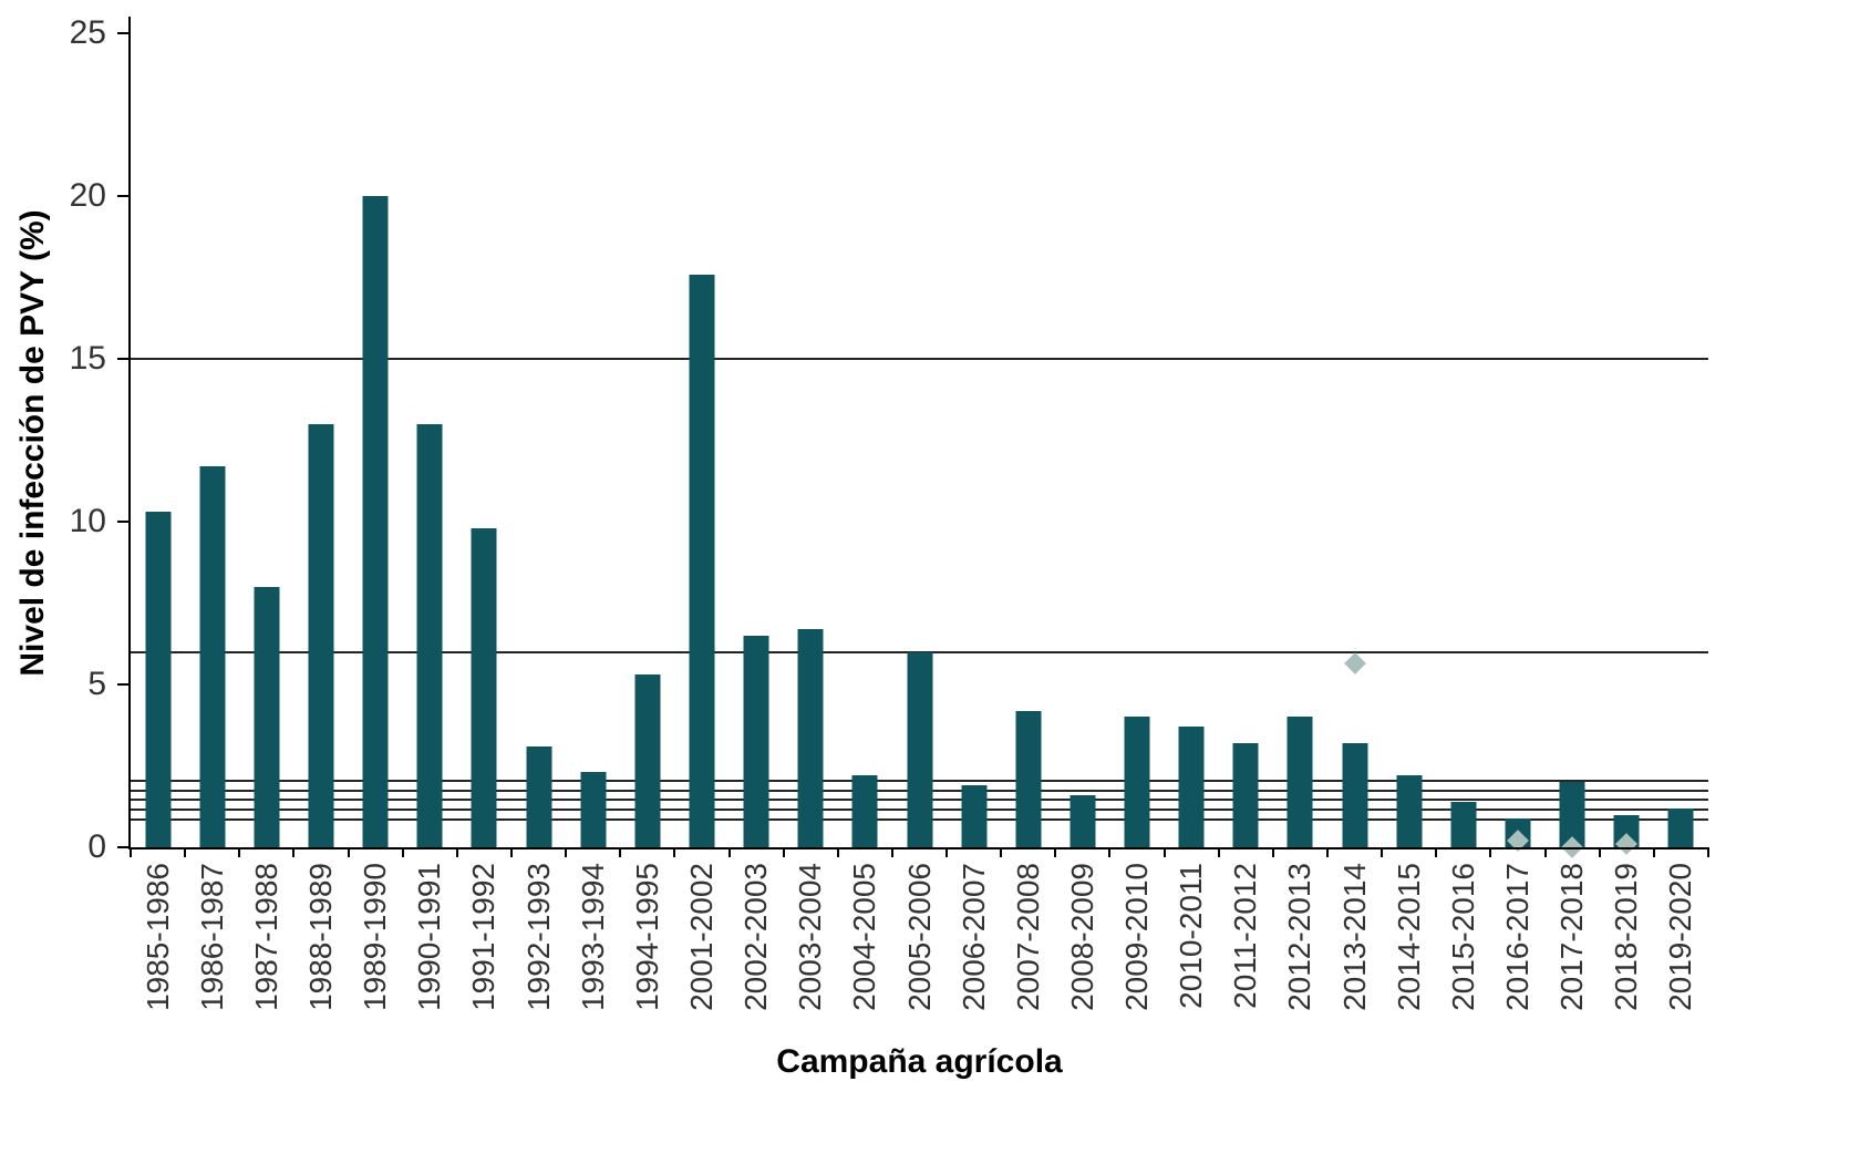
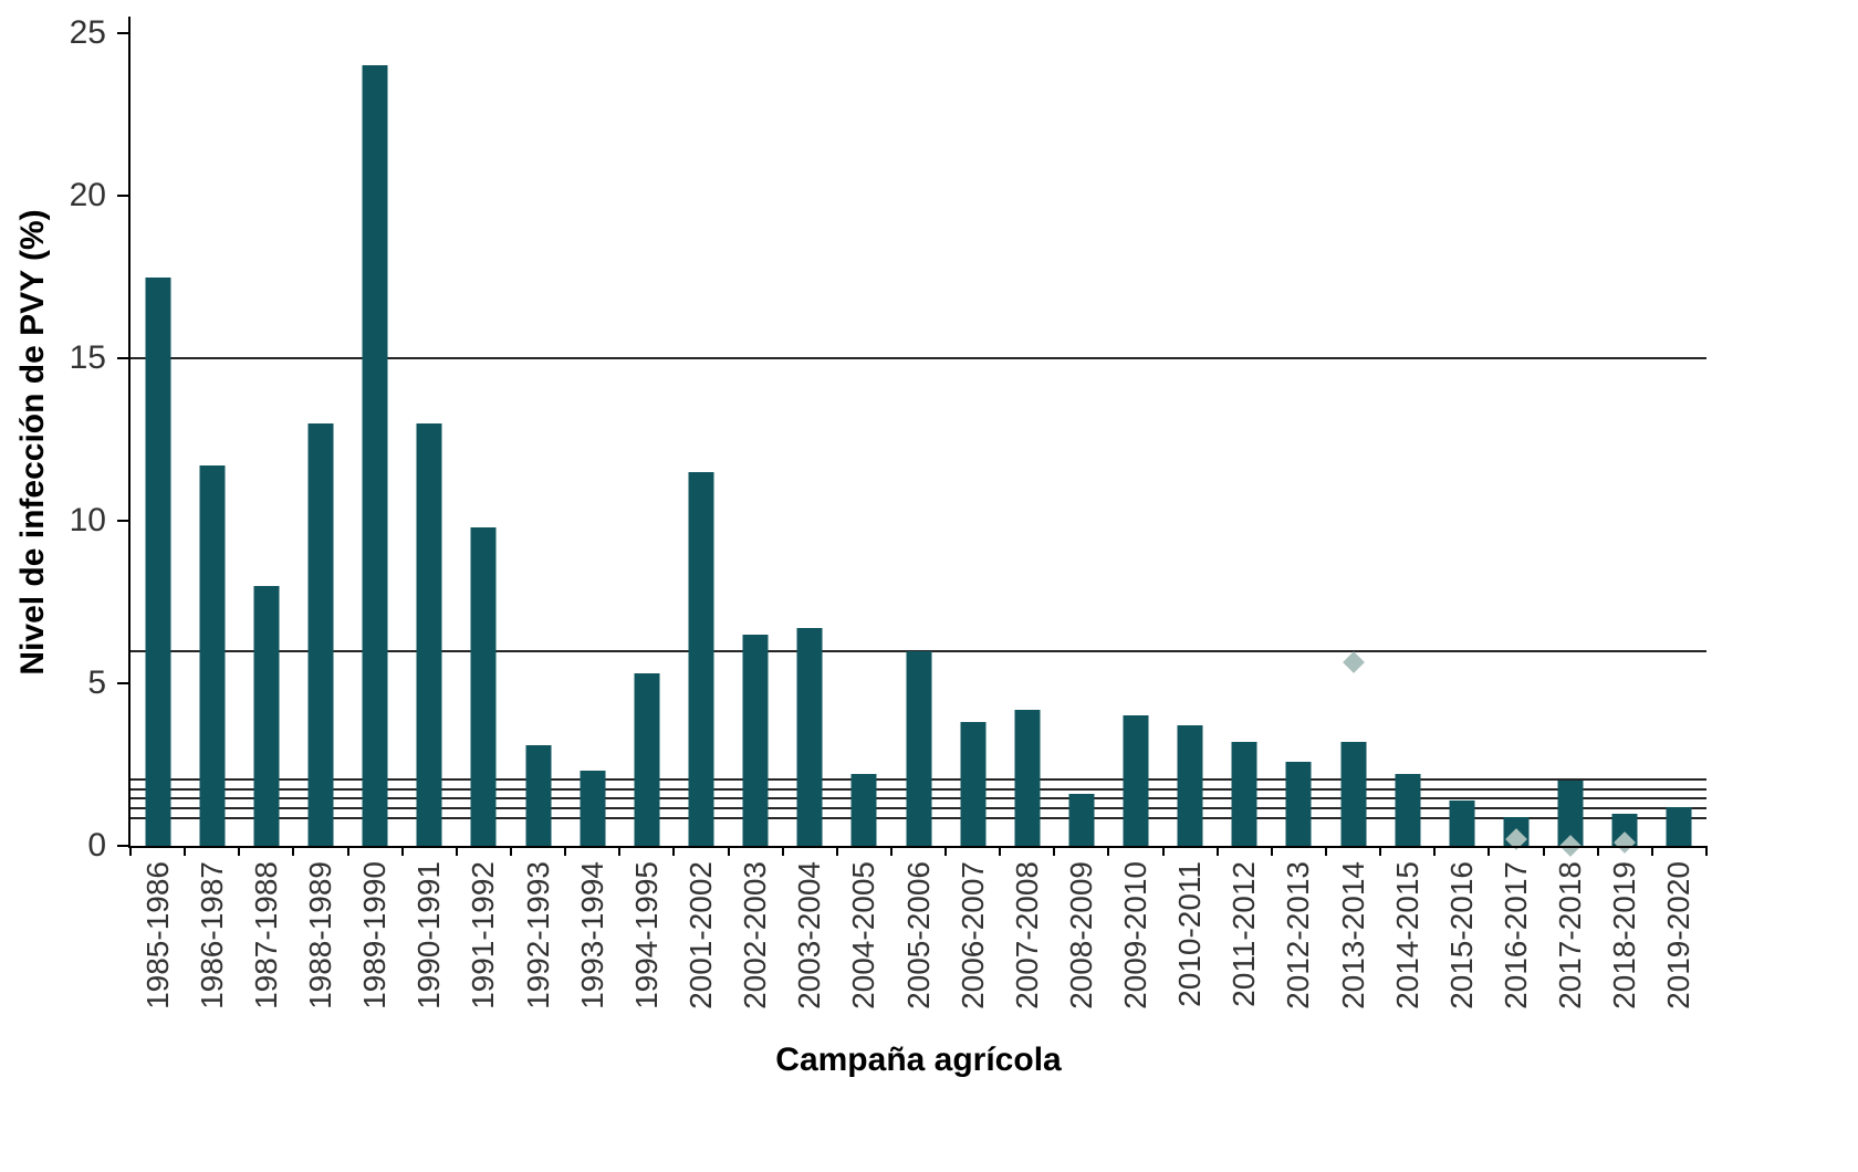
1985-1986: 10.3 -> 17.5
1989-1990: 20.0 -> 24.0
2001-2002: 17.6 -> 11.5
2006-2007: 1.9 -> 3.8
2012-2013: 4.0 -> 2.6
